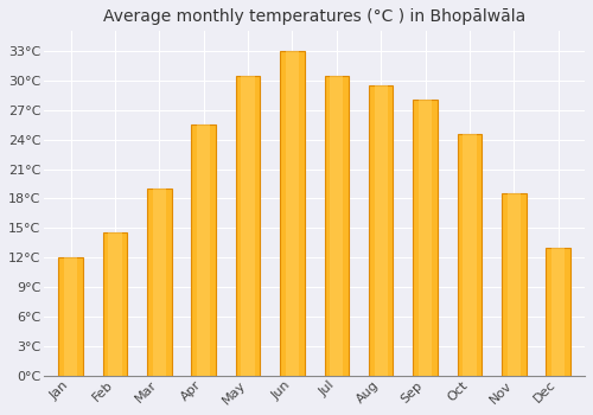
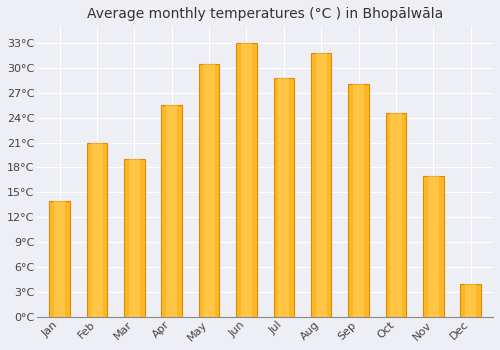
Jan: 12.0°C -> 14.0°C
Feb: 14.5°C -> 21.0°C
Jul: 30.5°C -> 28.8°C
Aug: 29.5°C -> 31.8°C
Nov: 18.5°C -> 17.0°C
Dec: 13.0°C -> 4.0°C
